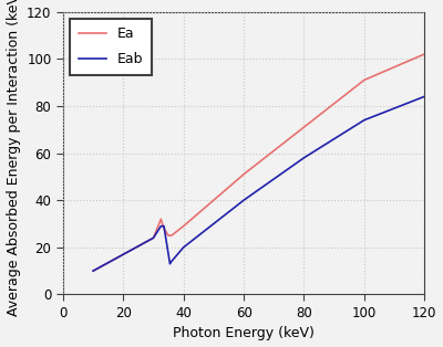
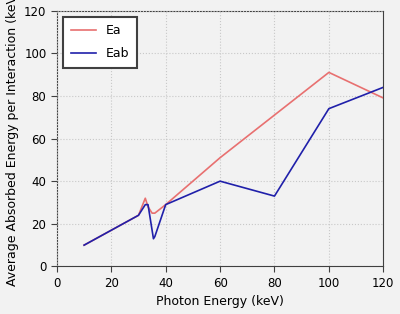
Eab/40: 20 -> 29
Eab/80: 58 -> 33
Ea/120: 102 -> 79
